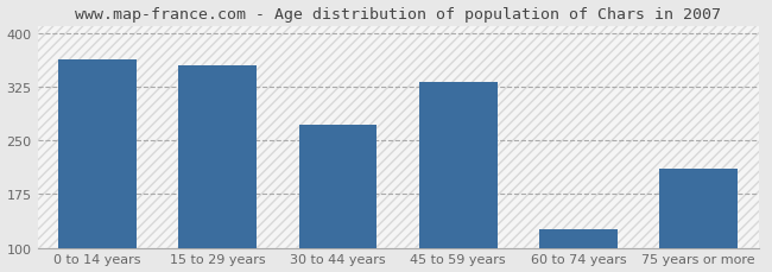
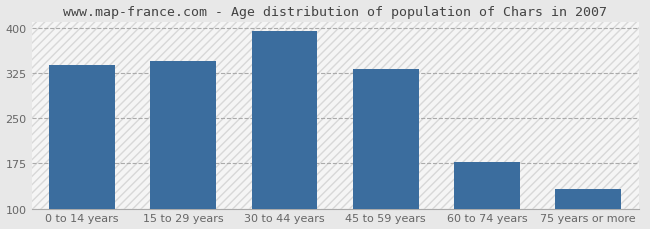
0 to 14 years: 362 -> 338
15 to 29 years: 354 -> 344
30 to 44 years: 272 -> 395
60 to 74 years: 126 -> 177
75 years or more: 210 -> 133
